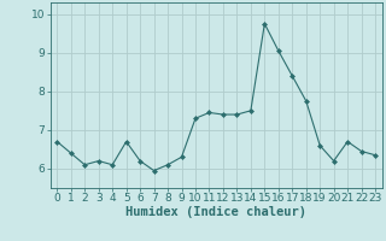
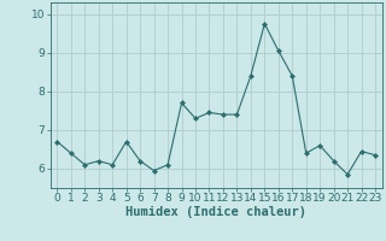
9: 6.30 -> 7.70
14: 7.50 -> 8.40
18: 7.75 -> 6.40
21: 6.70 -> 5.85
